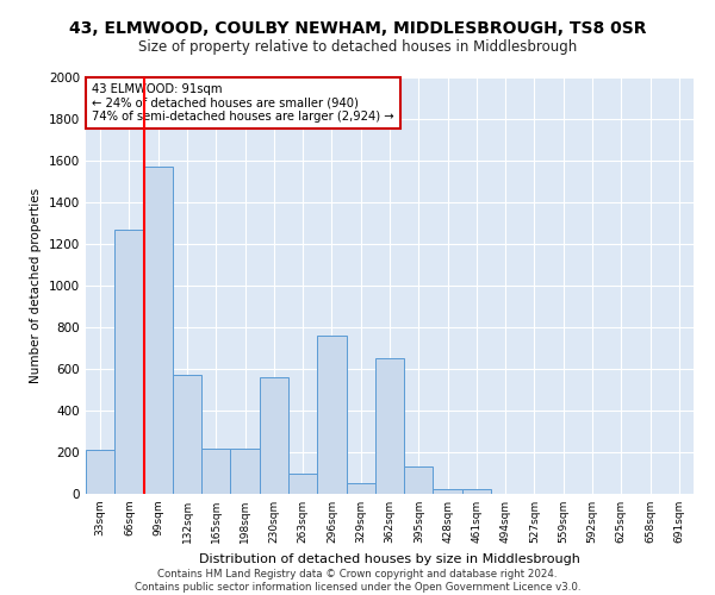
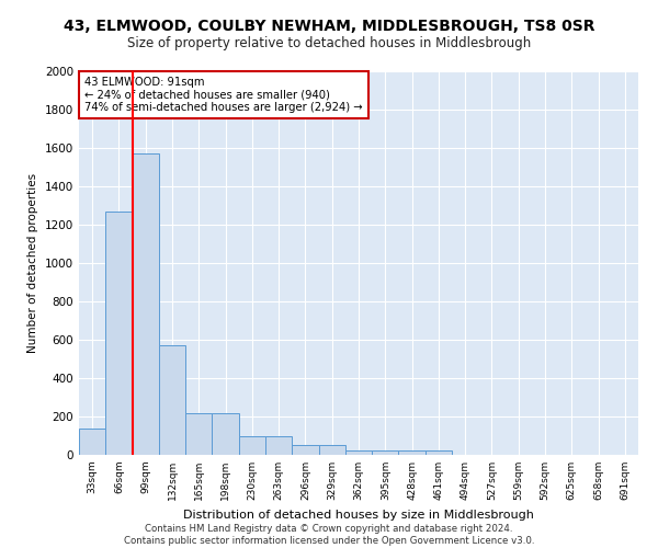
33sqm: 210 -> 140
230sqm: 560 -> 100
296sqm: 760 -> 50
362sqm: 650 -> 20
395sqm: 130 -> 20
